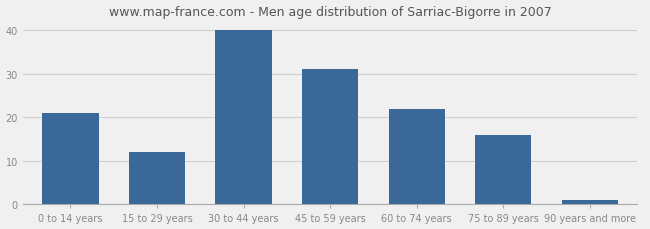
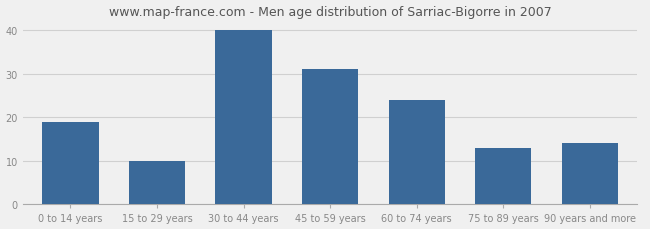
0 to 14 years: 21 -> 19
15 to 29 years: 12 -> 10
60 to 74 years: 22 -> 24
75 to 89 years: 16 -> 13
90 years and more: 1 -> 14
